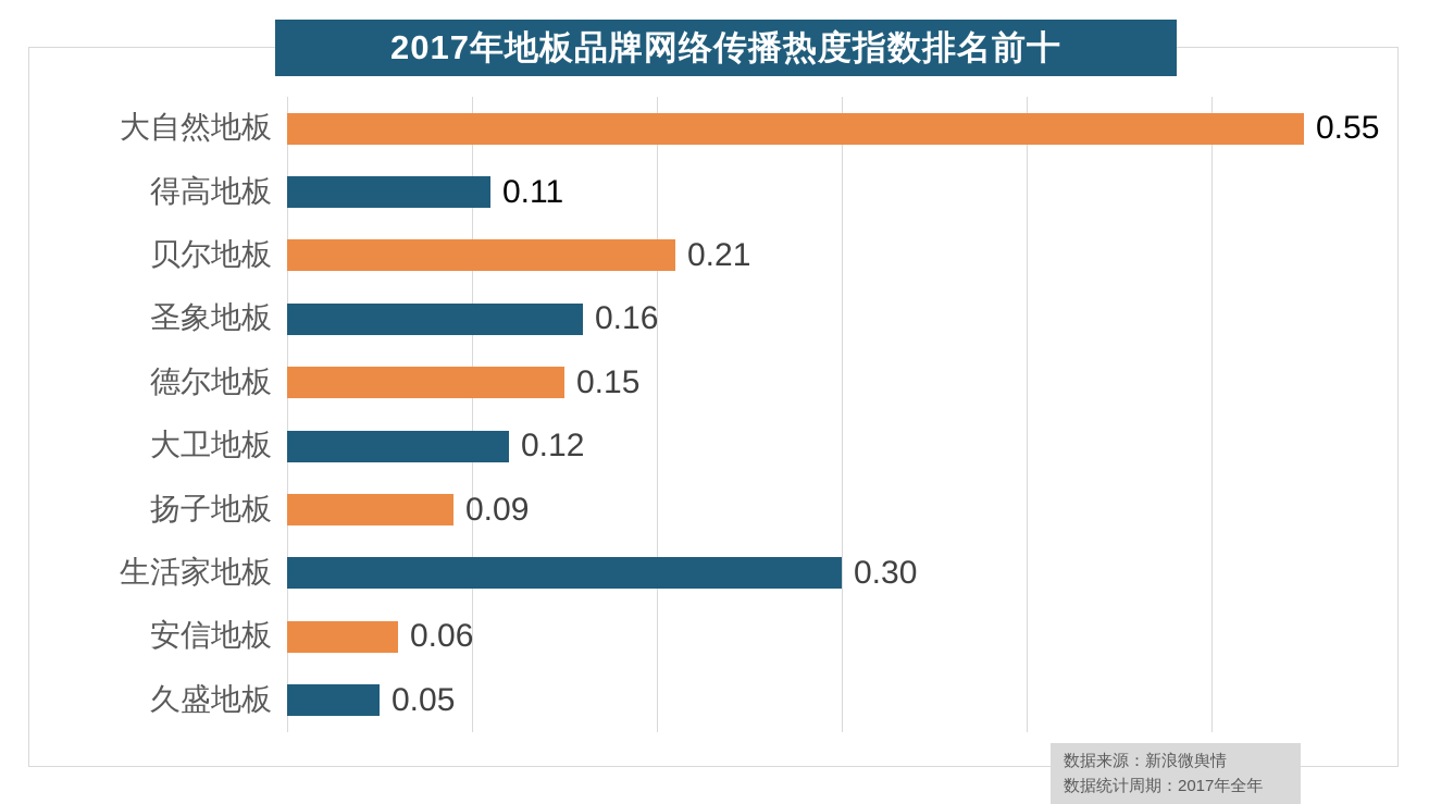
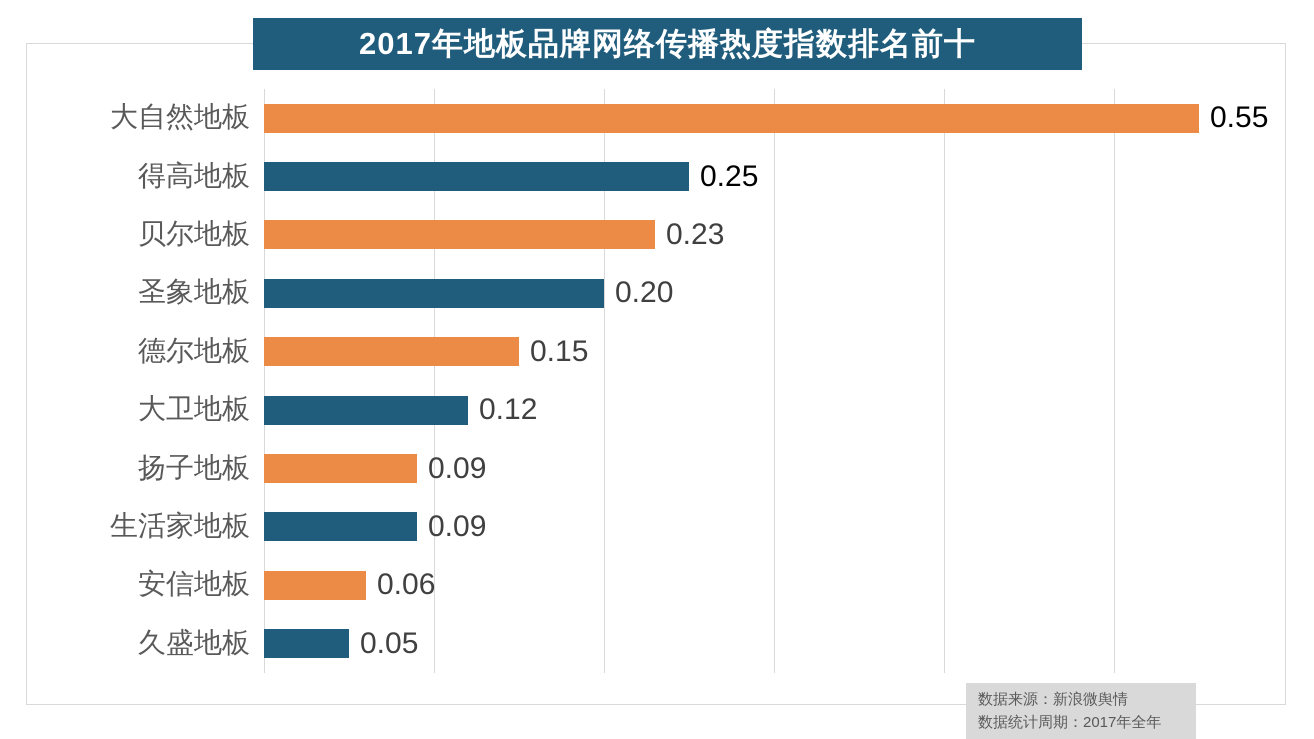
得高地板: 0.11 -> 0.25
贝尔地板: 0.21 -> 0.23
圣象地板: 0.16 -> 0.20
生活家地板: 0.30 -> 0.09
